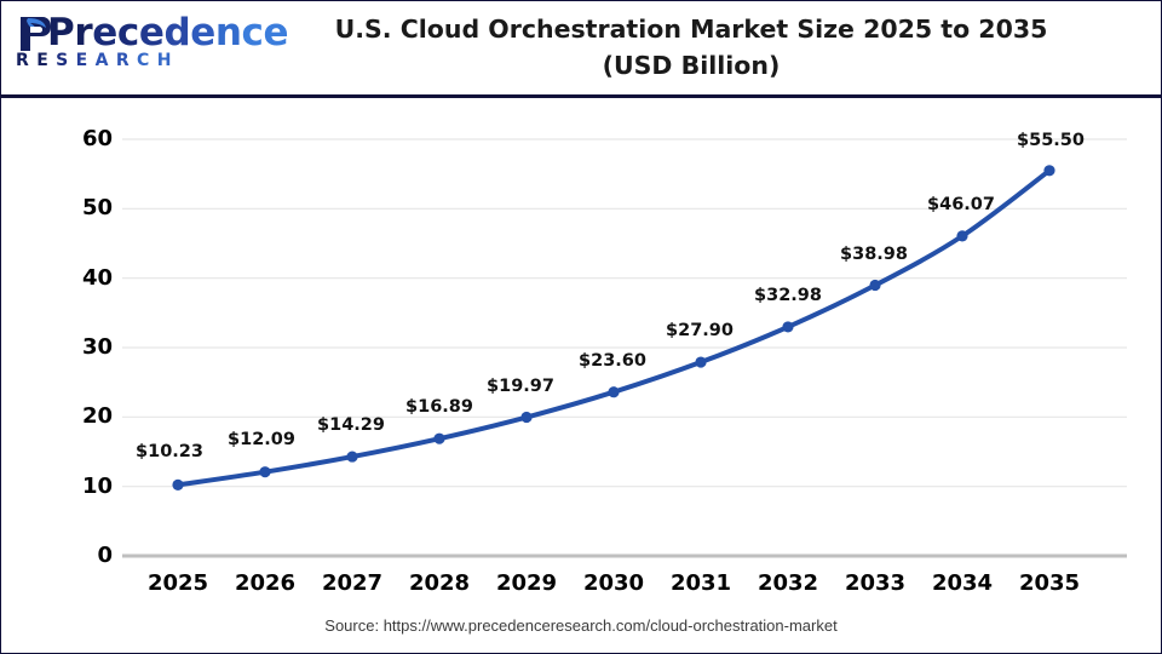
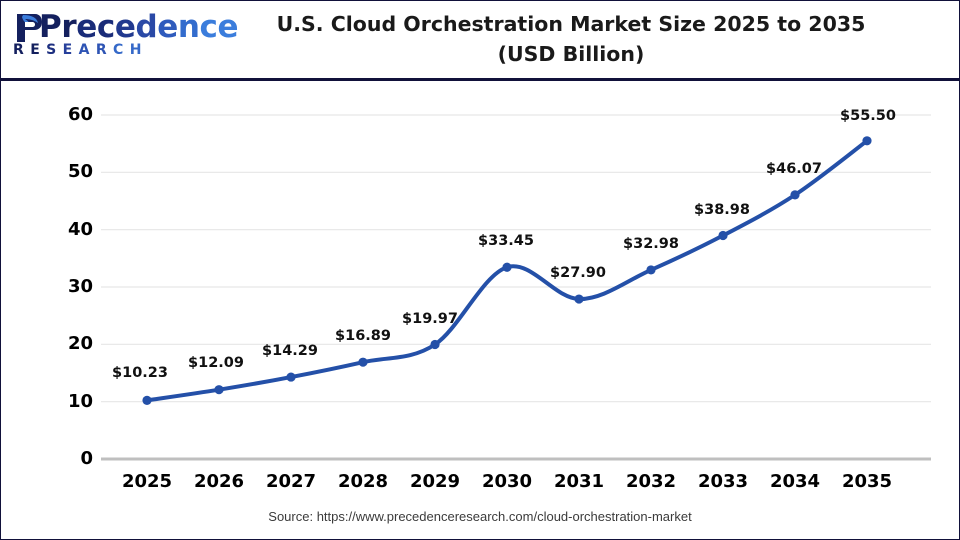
2030: $23.60 -> $33.45
